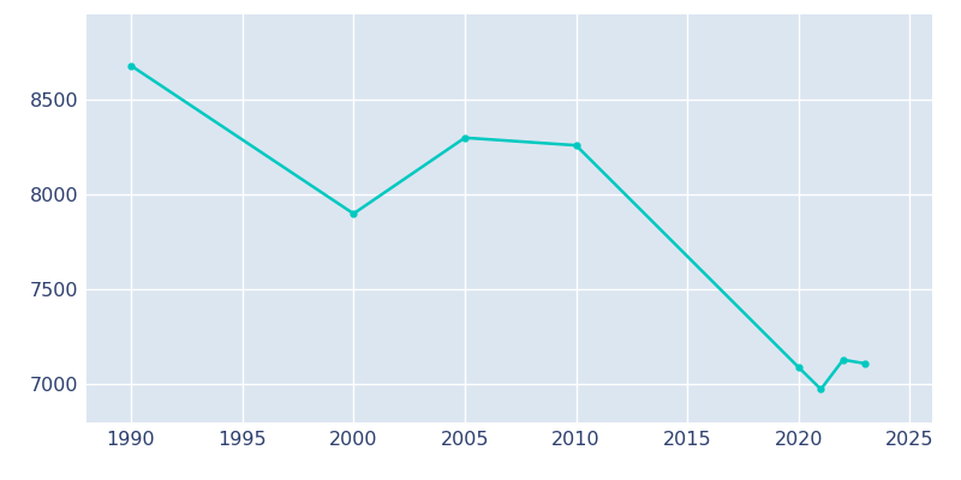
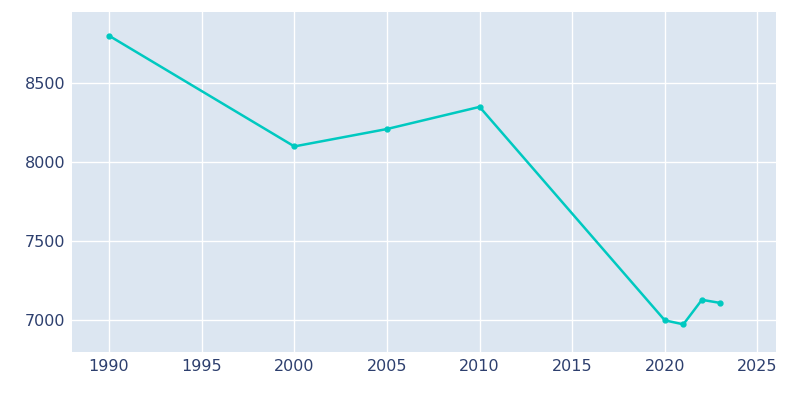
1990: 8680 -> 8800
2000: 7900 -> 8100
2005: 8300 -> 8210
2010: 8260 -> 8350
2020: 7090 -> 7000
